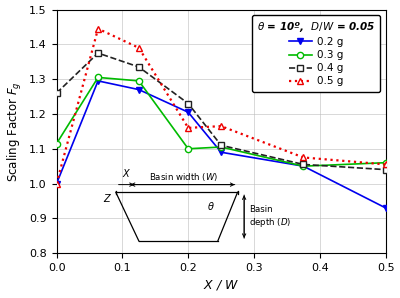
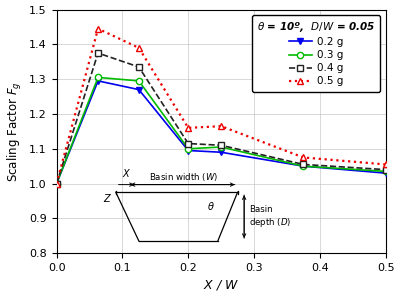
0.3 g/0.0: 1.115 -> 1.000
0.4 g/0.0: 1.260 -> 1.000
0.2 g/0.2: 1.205 -> 1.095
0.4 g/0.2: 1.230 -> 1.115
0.2 g/0.5: 0.930 -> 1.030
0.3 g/0.5: 1.060 -> 1.035
